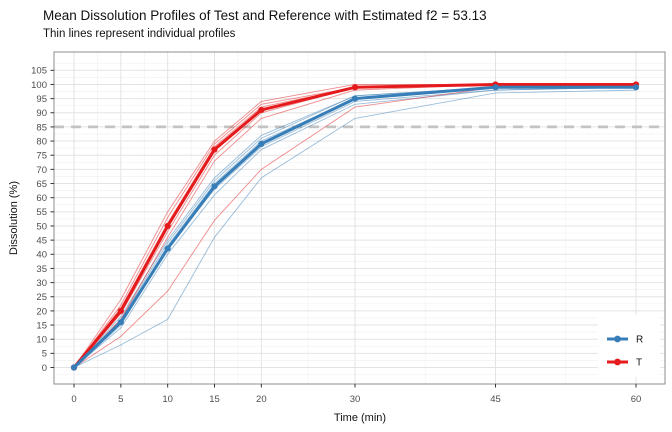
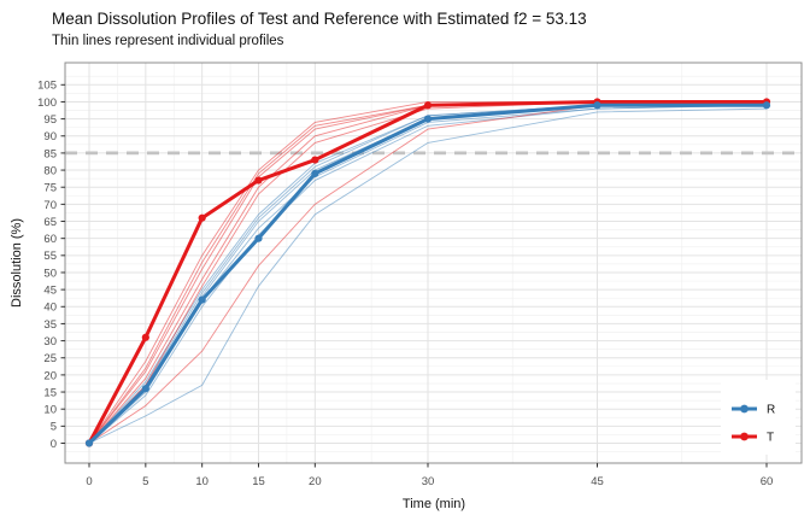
T/5: 20 -> 31
T/10: 50 -> 66
R/15: 64 -> 60
T/20: 91 -> 83
